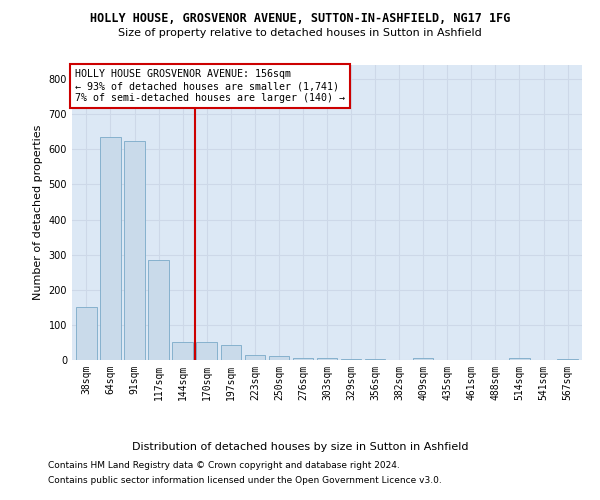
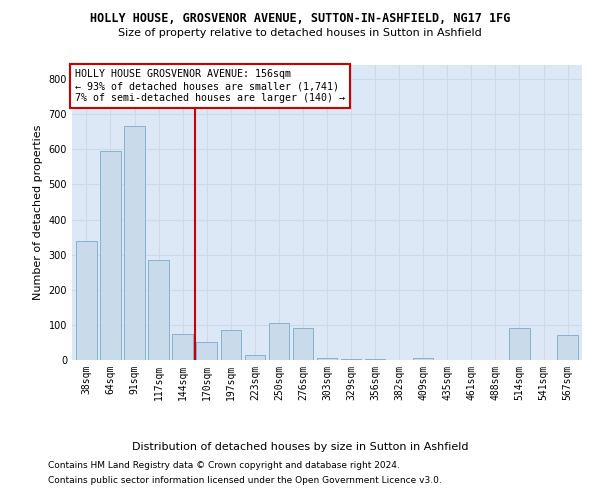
38sqm: 150 -> 340
64sqm: 635 -> 595
91sqm: 625 -> 665
144sqm: 50 -> 75
197sqm: 42 -> 85
250sqm: 12 -> 105
276sqm: 5 -> 90
514sqm: 5 -> 90
567sqm: 4 -> 70
